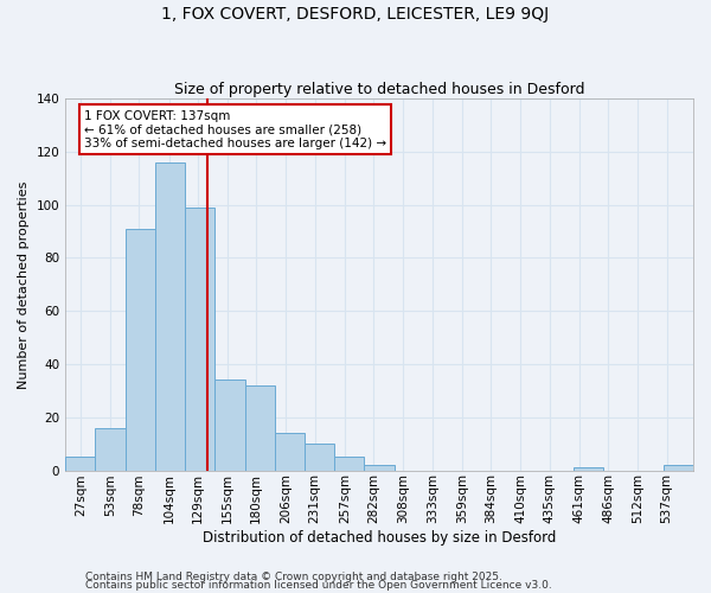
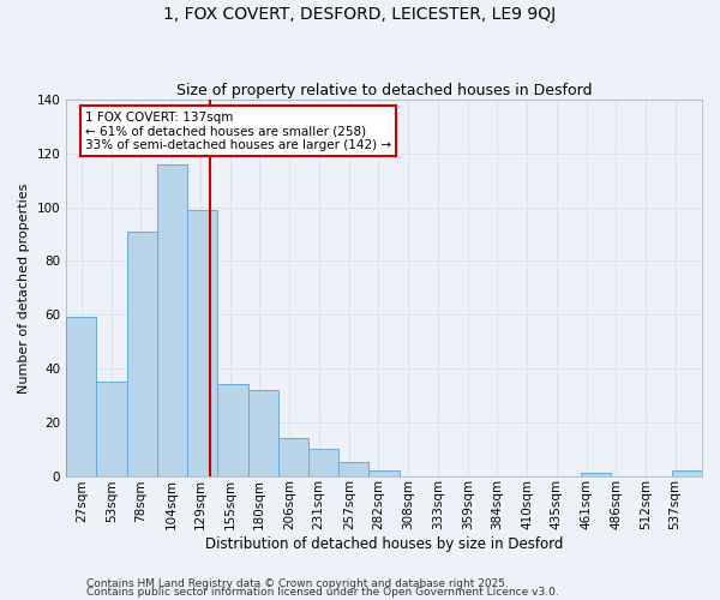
27sqm: 5 -> 59
53sqm: 16 -> 35
